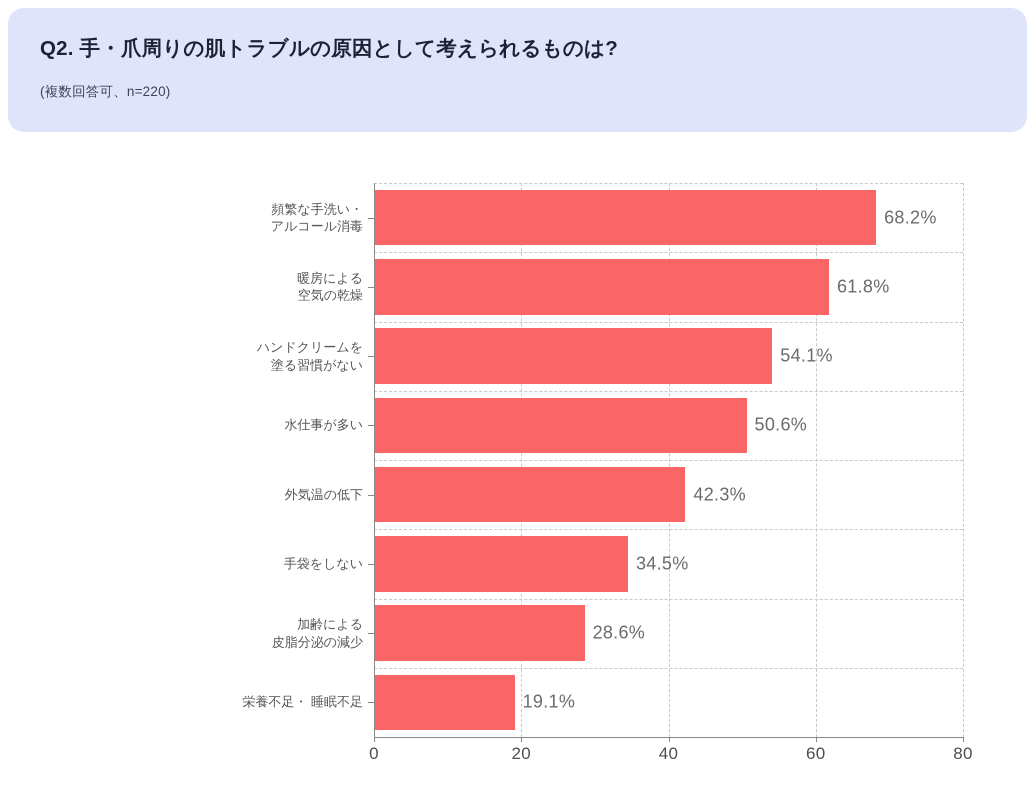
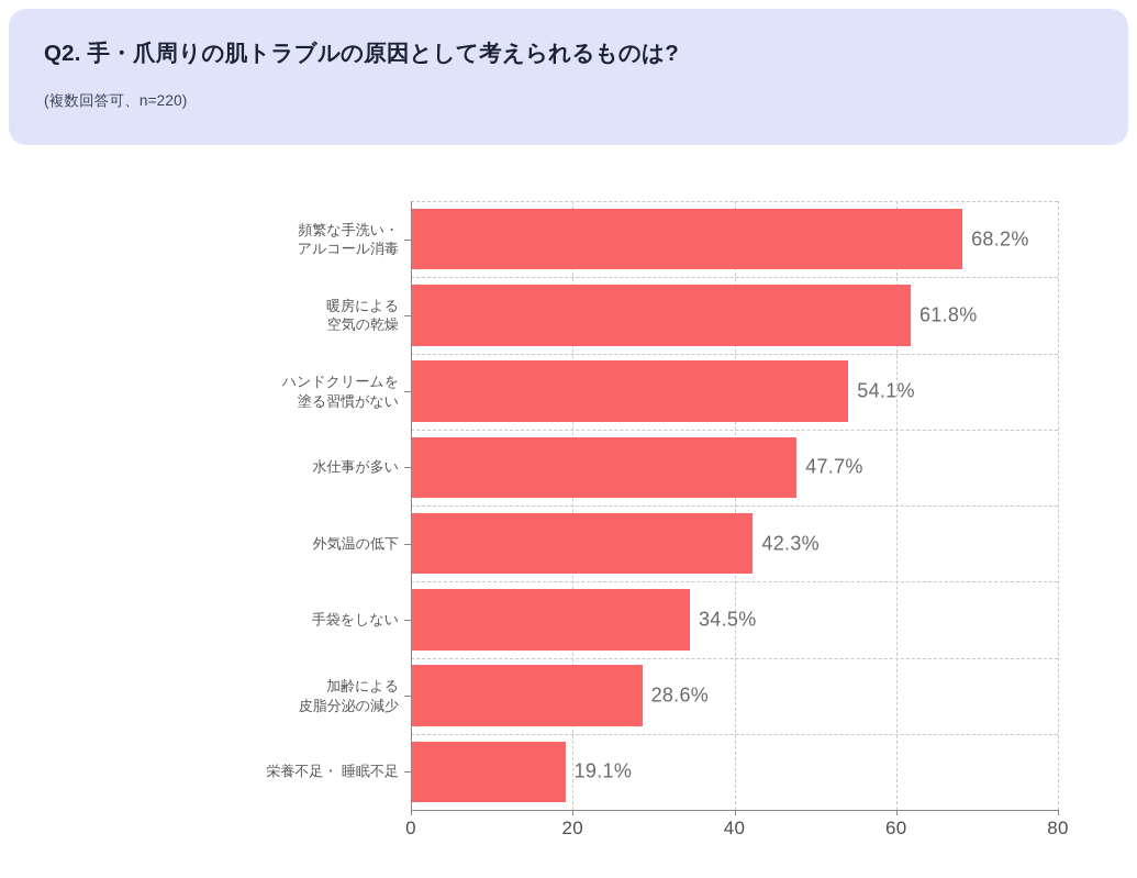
水仕事が多い: 50.6% -> 47.7%
